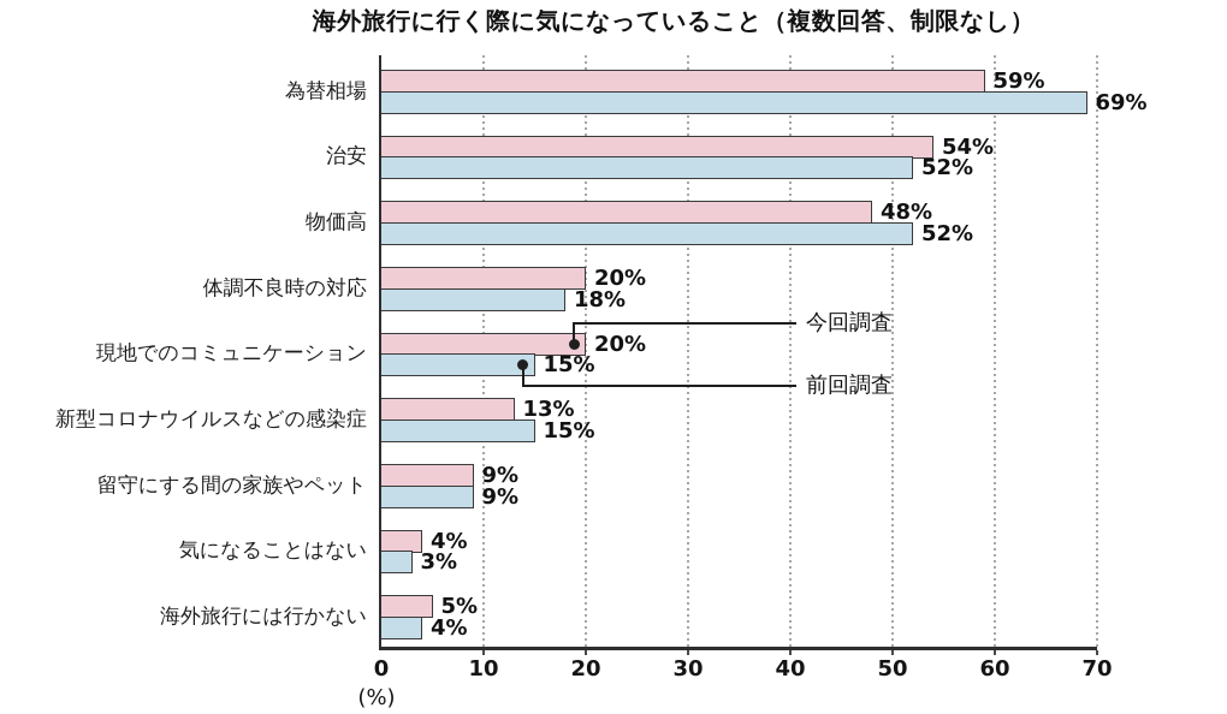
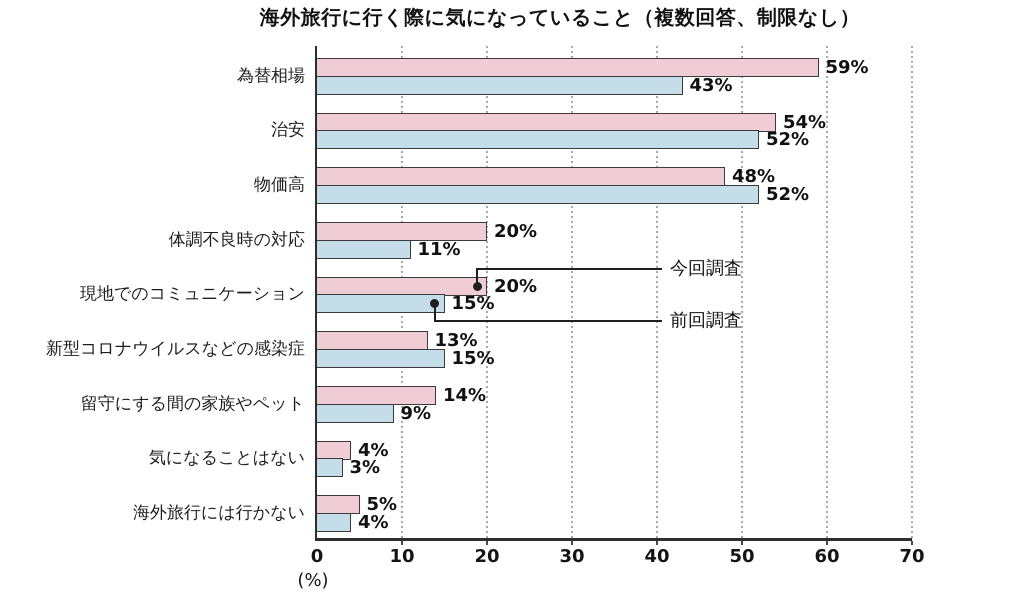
前回調査/為替相場: 69% -> 43%
前回調査/体調不良時の対応: 18% -> 11%
今回調査/留守にする間の家族やペット: 9% -> 14%
